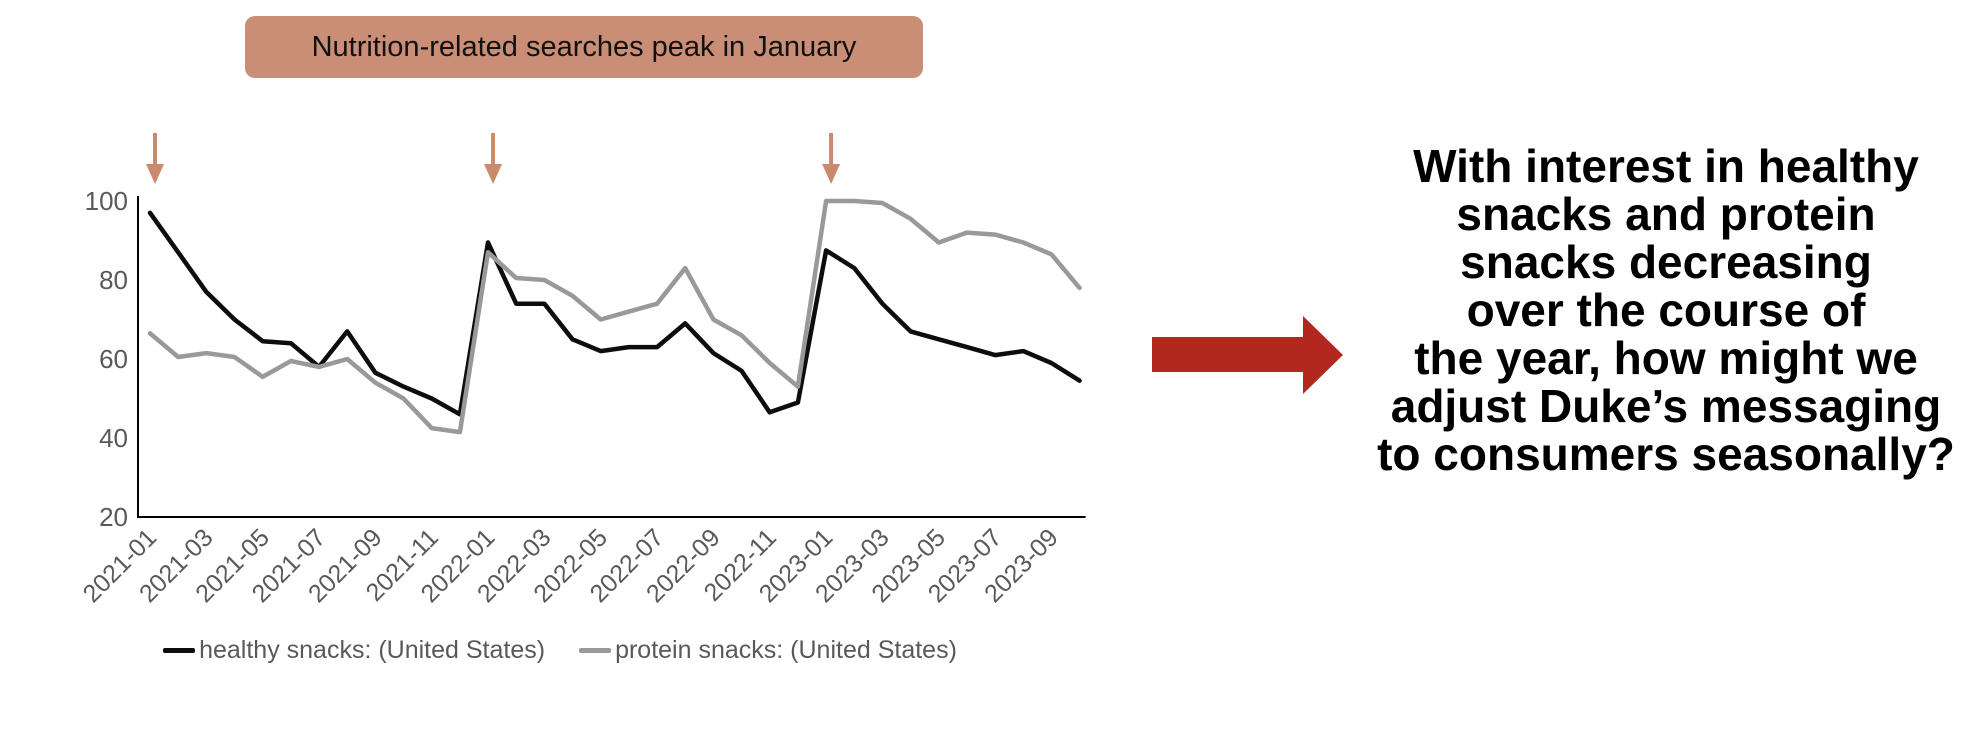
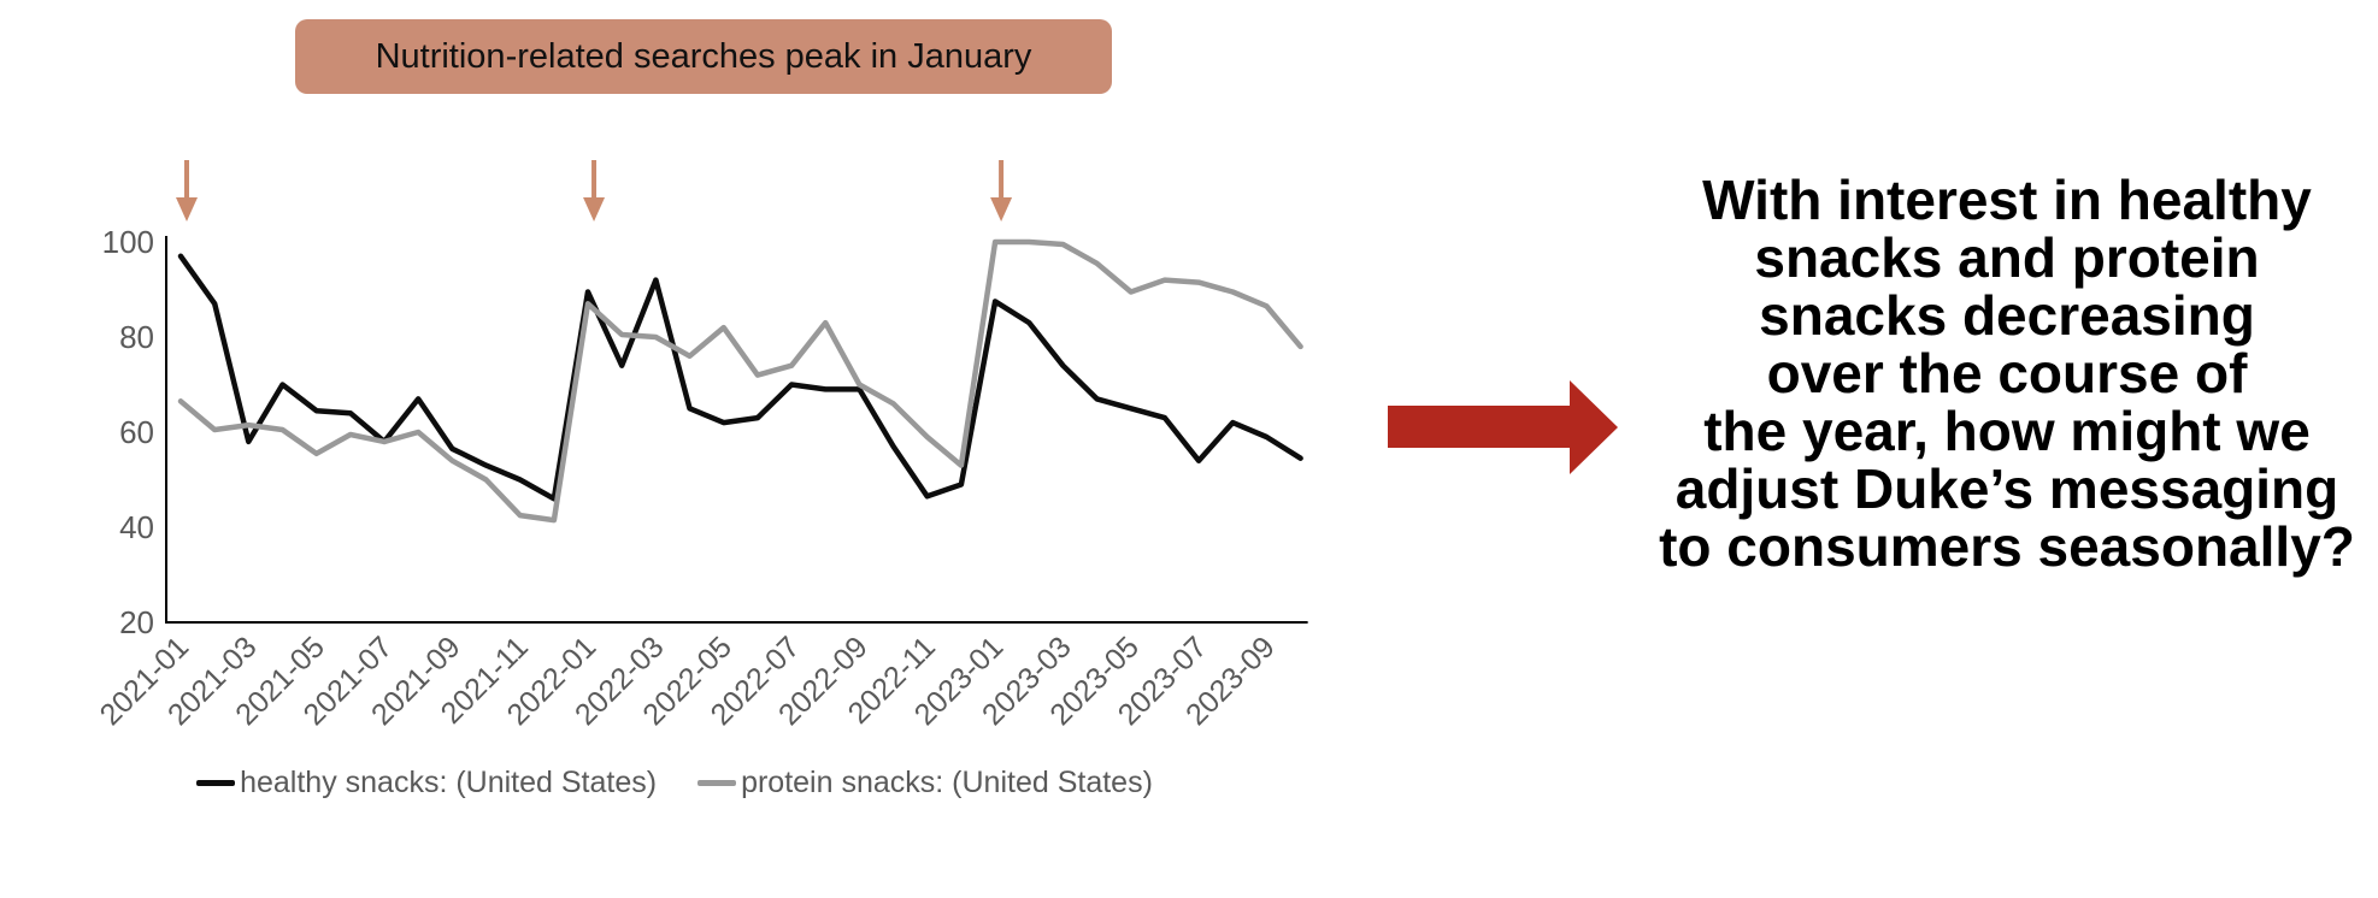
healthy snacks: (United States)/2021-03: 77 -> 58
healthy snacks: (United States)/2022-03: 74 -> 92
protein snacks: (United States)/2022-05: 70 -> 82
healthy snacks: (United States)/2022-07: 63 -> 70
healthy snacks: (United States)/2022-09: 62 -> 69
healthy snacks: (United States)/2023-07: 61 -> 54
